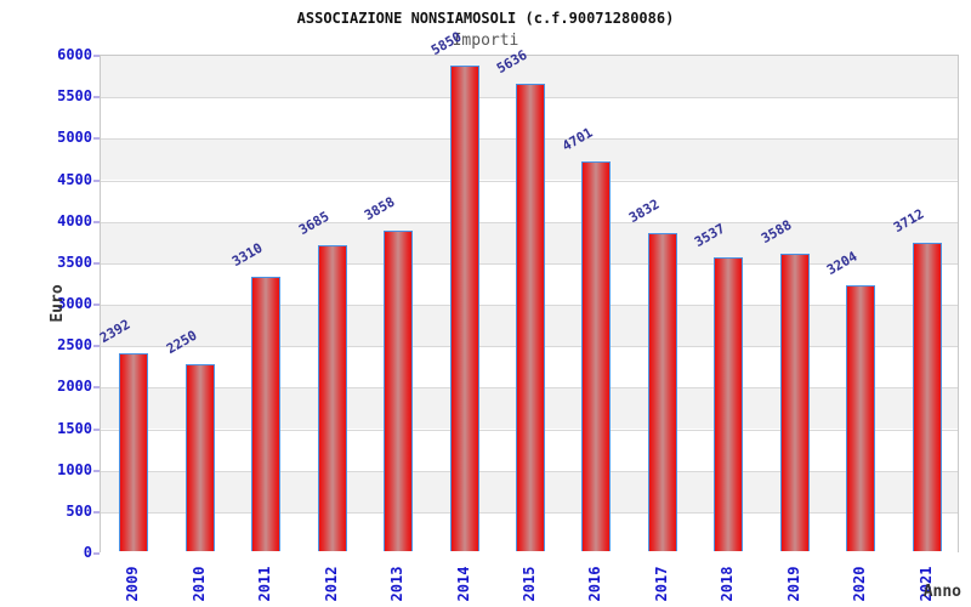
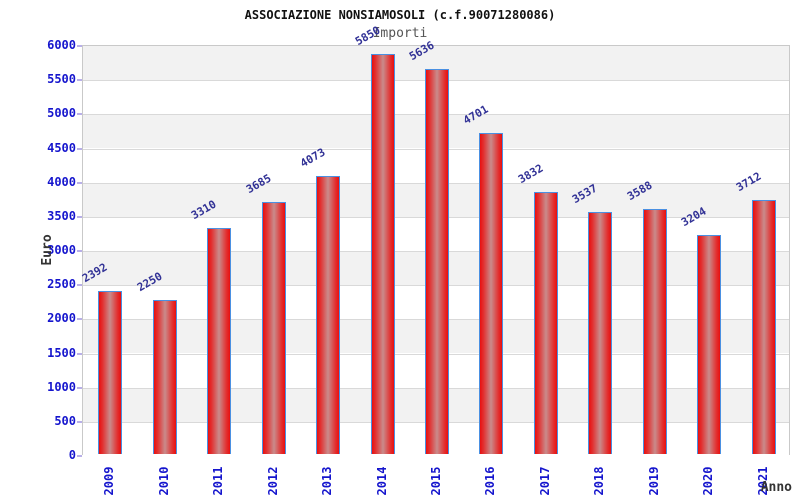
2013: 3858 -> 4073
